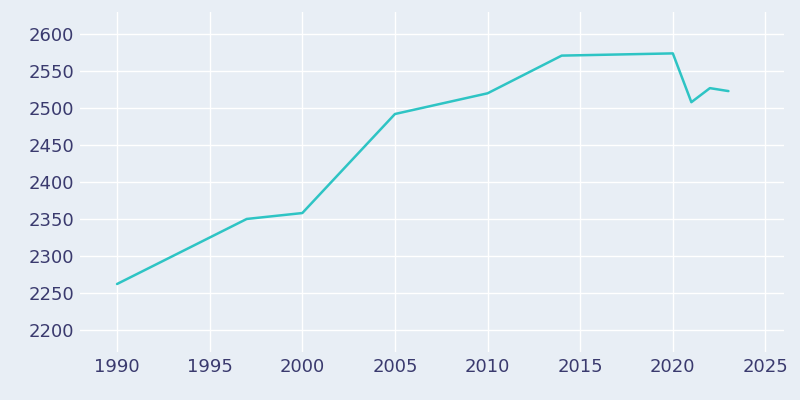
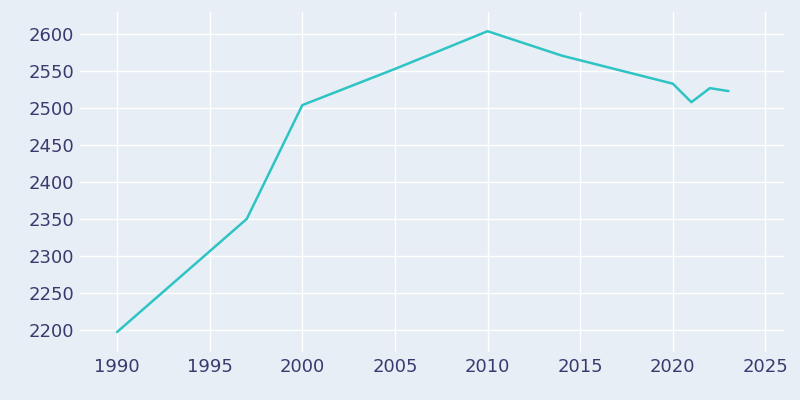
1990: 2262 -> 2197
2000: 2358 -> 2504
2005: 2492 -> 2553
2010: 2520 -> 2604
2020: 2574 -> 2533
